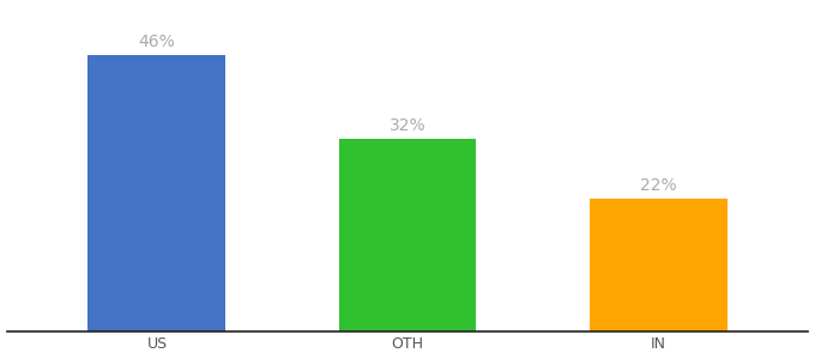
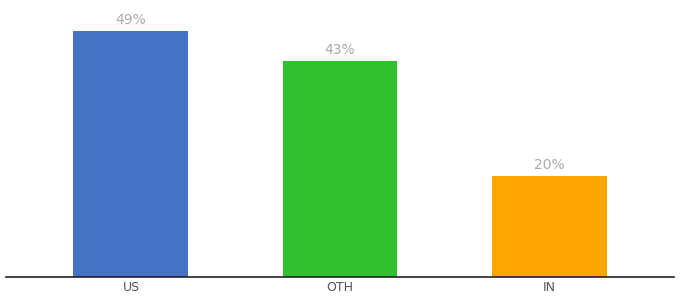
US: 46% -> 49%
OTH: 32% -> 43%
IN: 22% -> 20%
